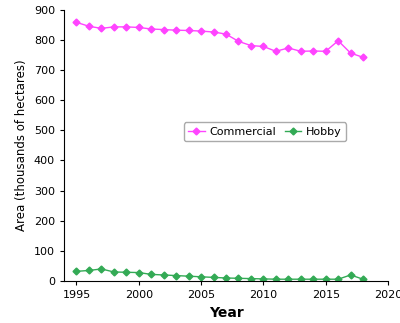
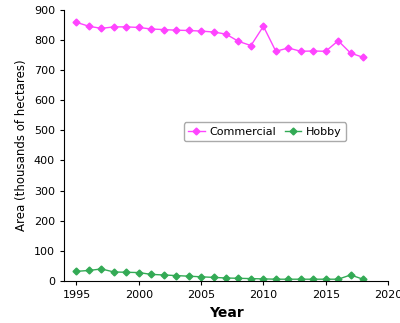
Commercial/2010: 778 -> 845
